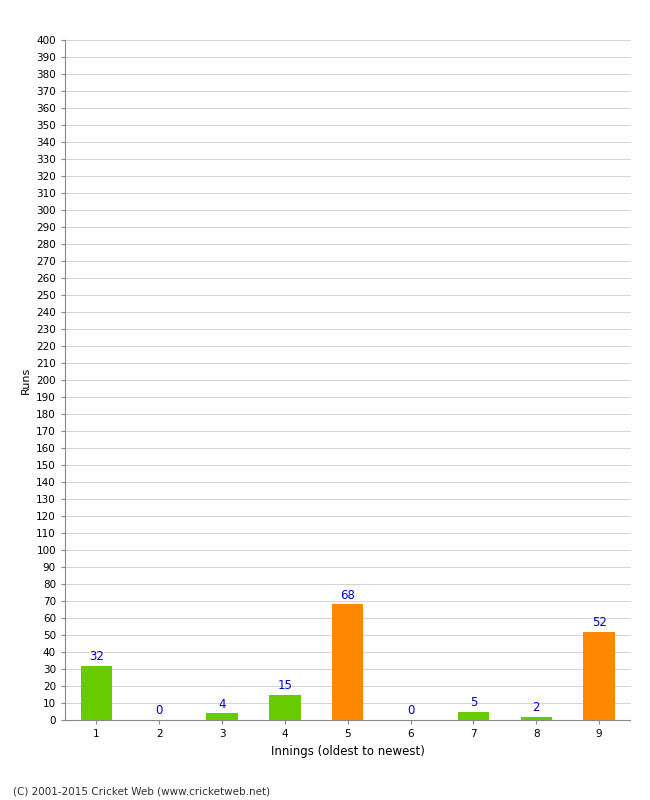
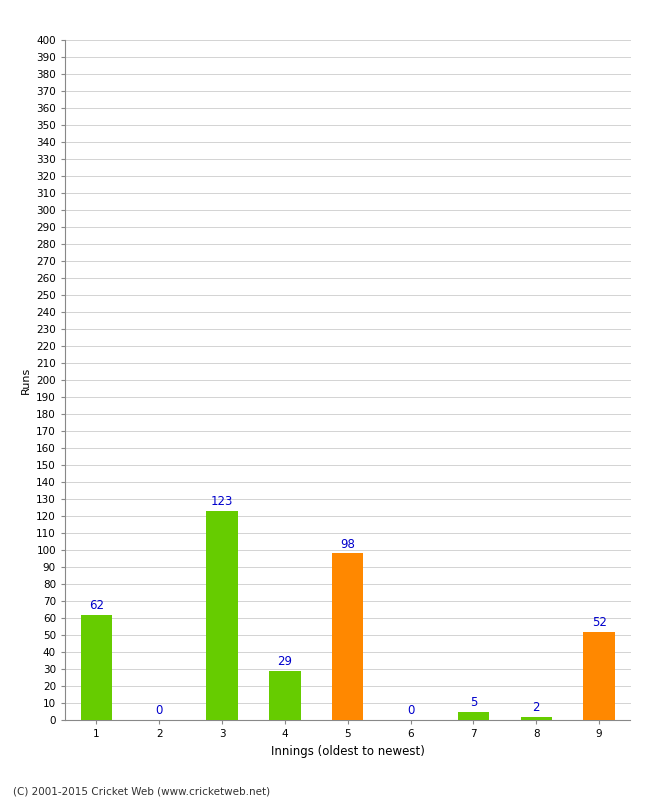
1: 32 -> 62
3: 4 -> 123
4: 15 -> 29
5: 68 -> 98
